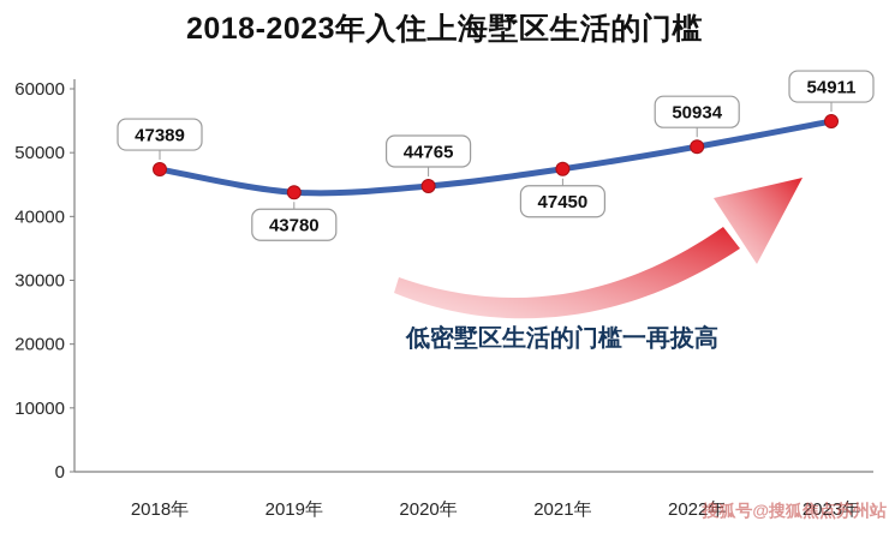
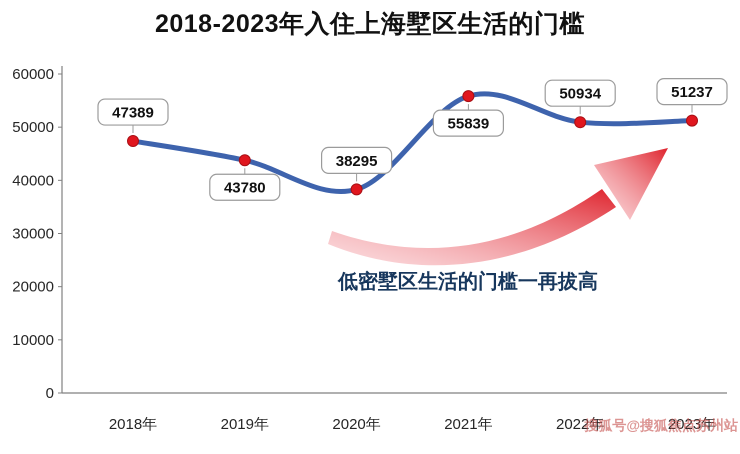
2020年: 44765 -> 38295
2021年: 47450 -> 55839
2023年: 54911 -> 51237
